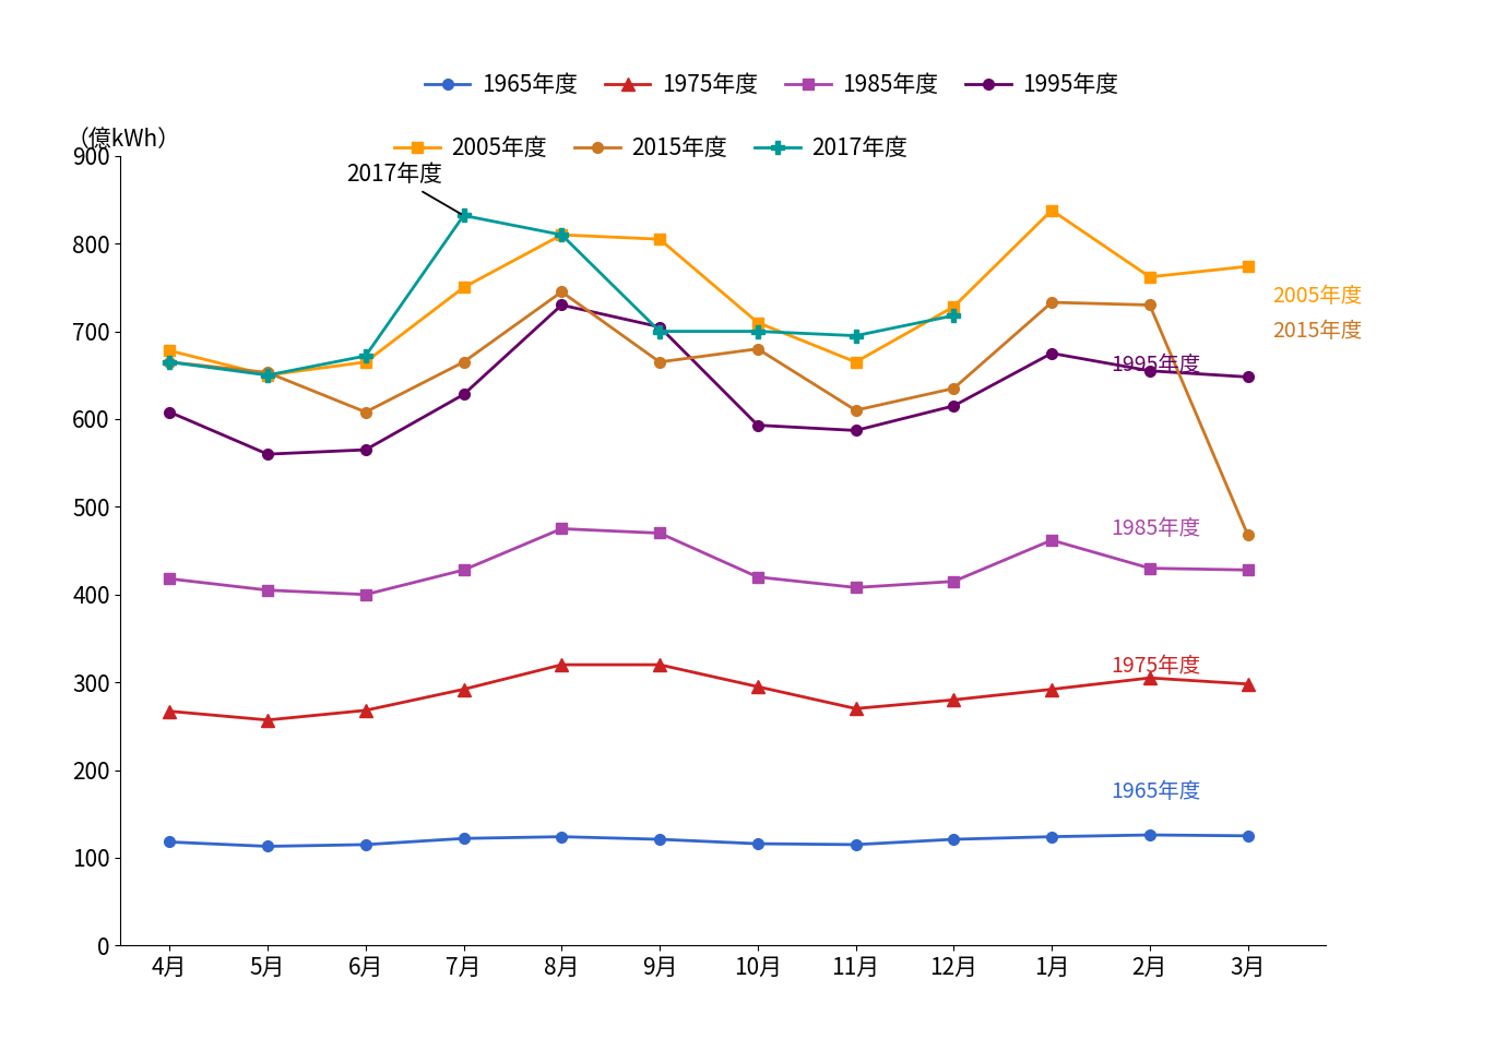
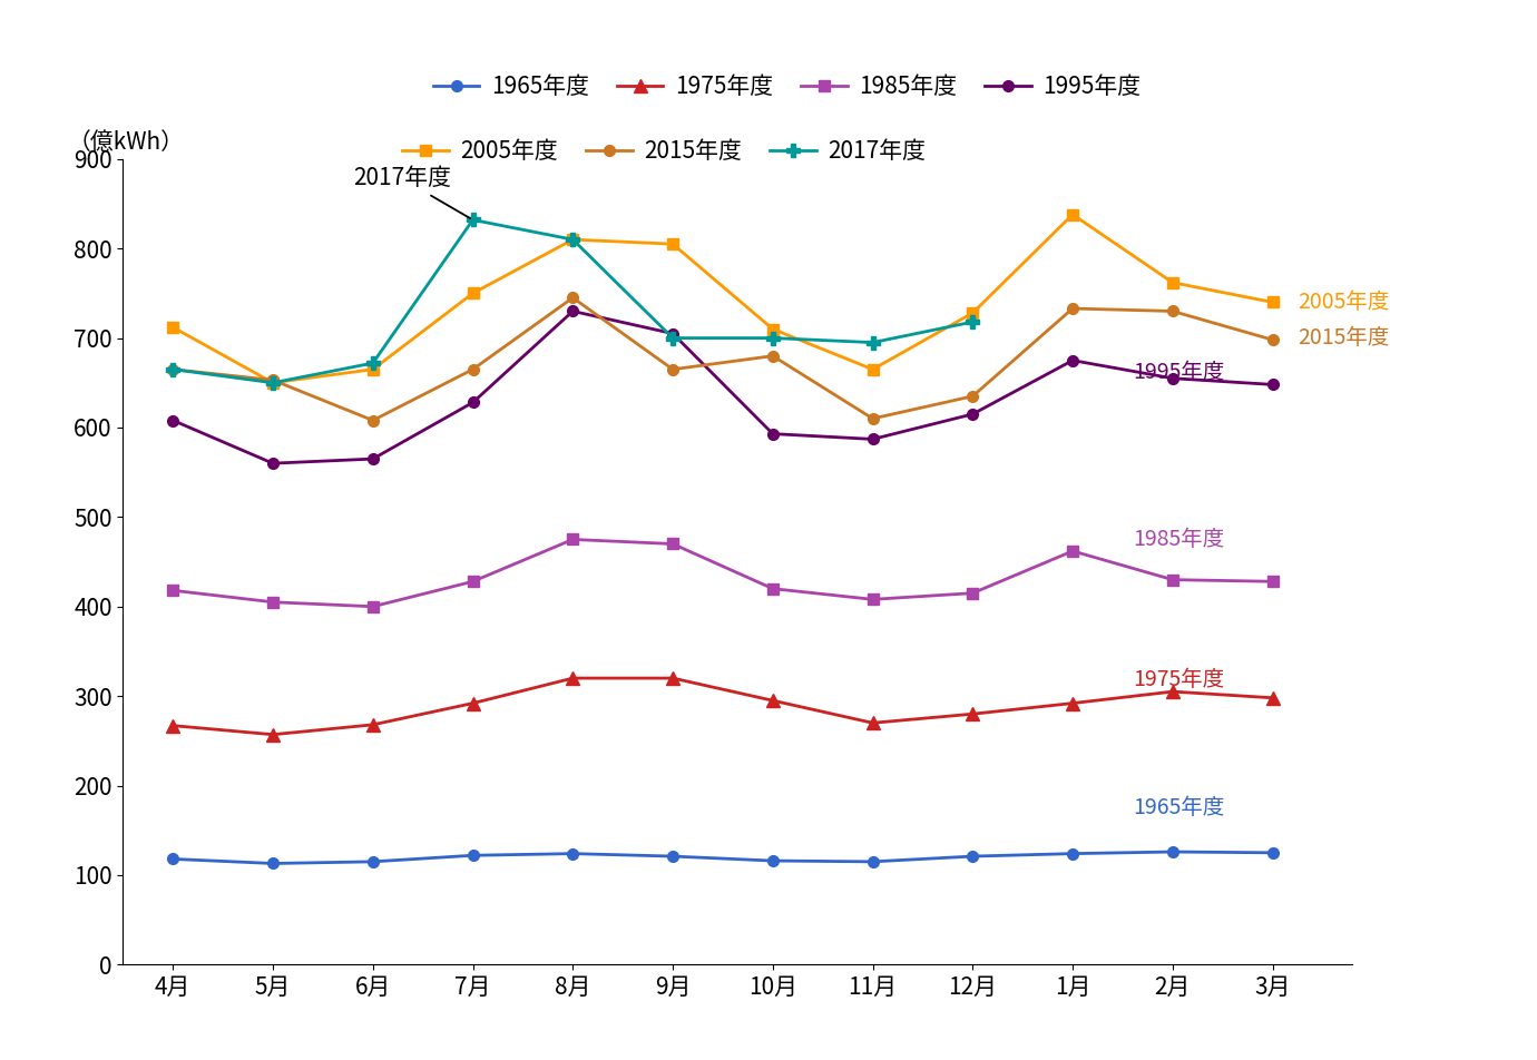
2005年度/4月: 678 -> 712
2005年度/3月: 774 -> 740
2015年度/3月: 468 -> 698
